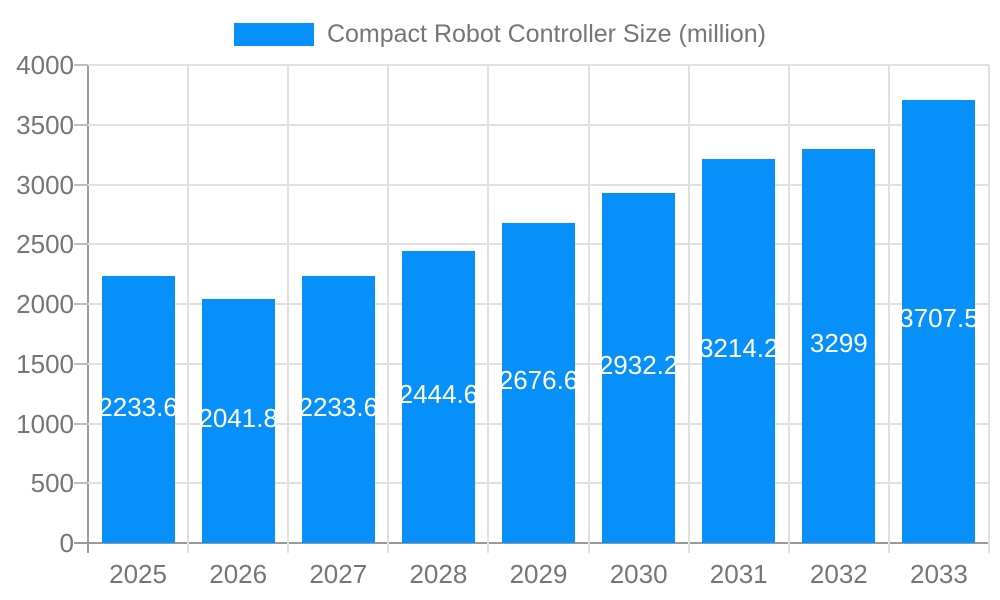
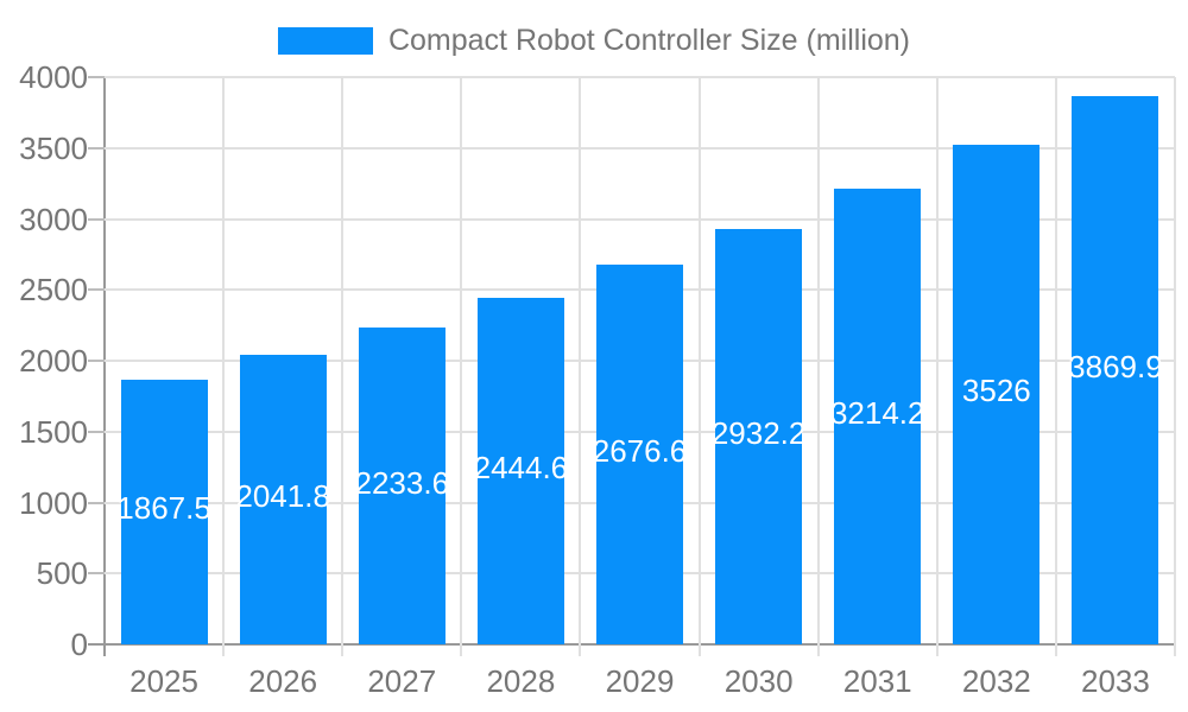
2025: 2233.6 -> 1867.5
2032: 3299 -> 3526
2033: 3707.5 -> 3869.9
